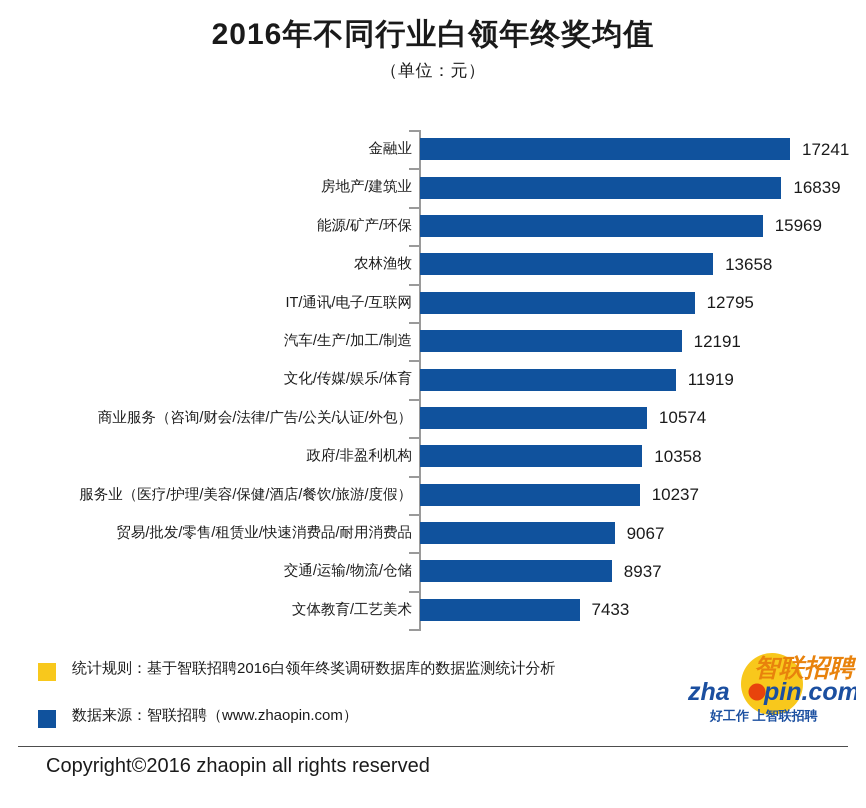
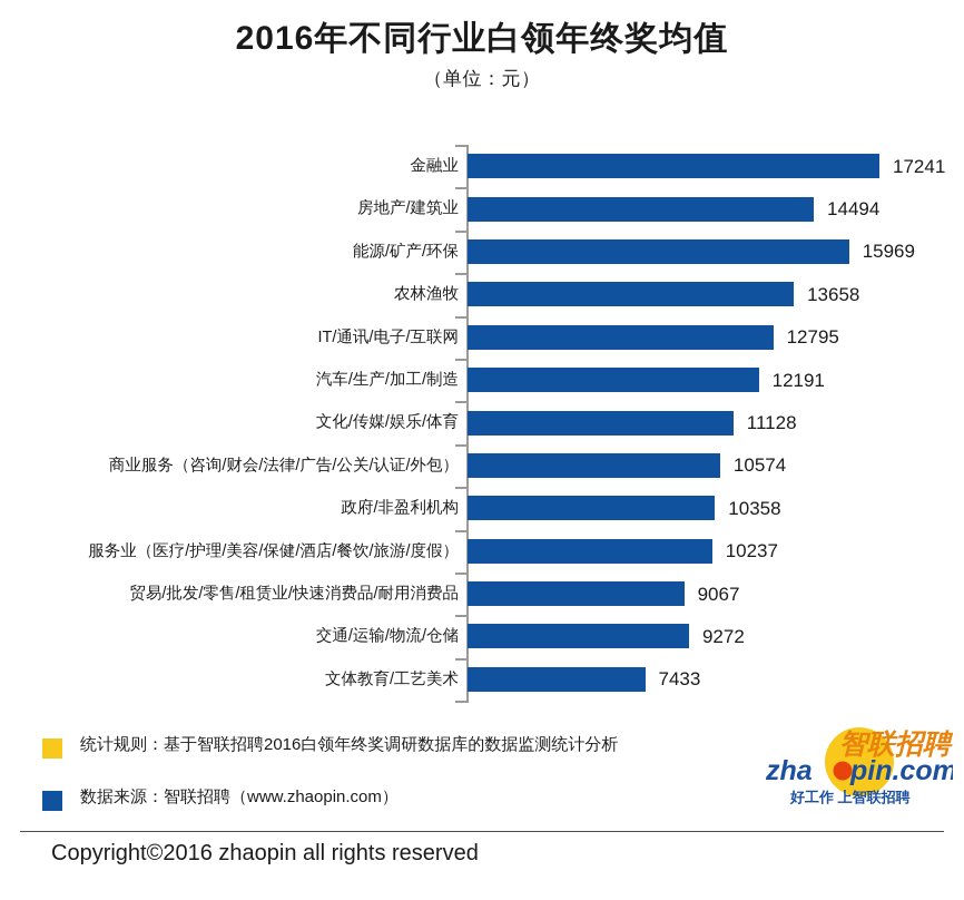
房地产/建筑业: 16839 -> 14494
文化/传媒/娱乐/体育: 11919 -> 11128
交通/运输/物流/仓储: 8937 -> 9272
